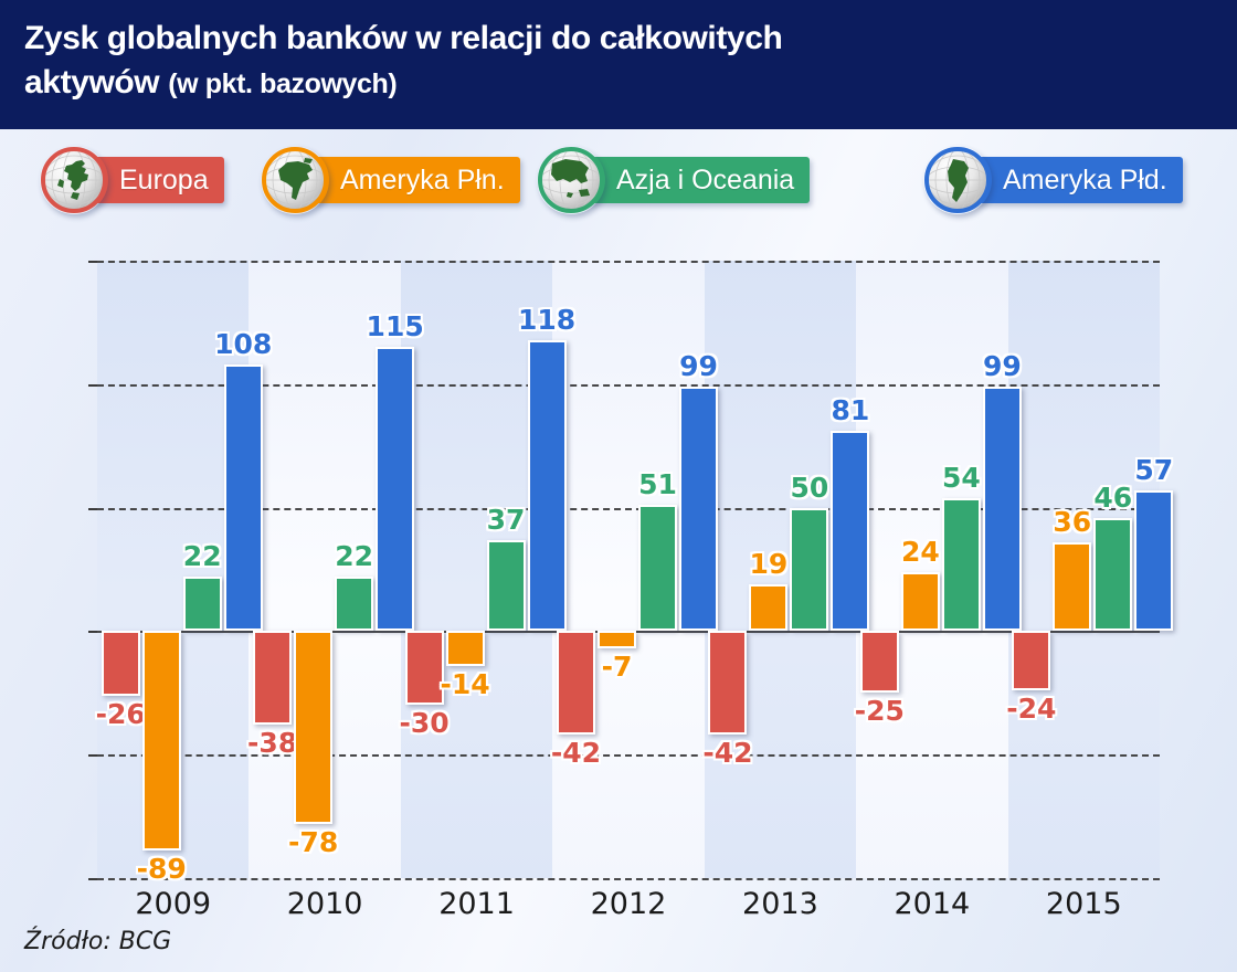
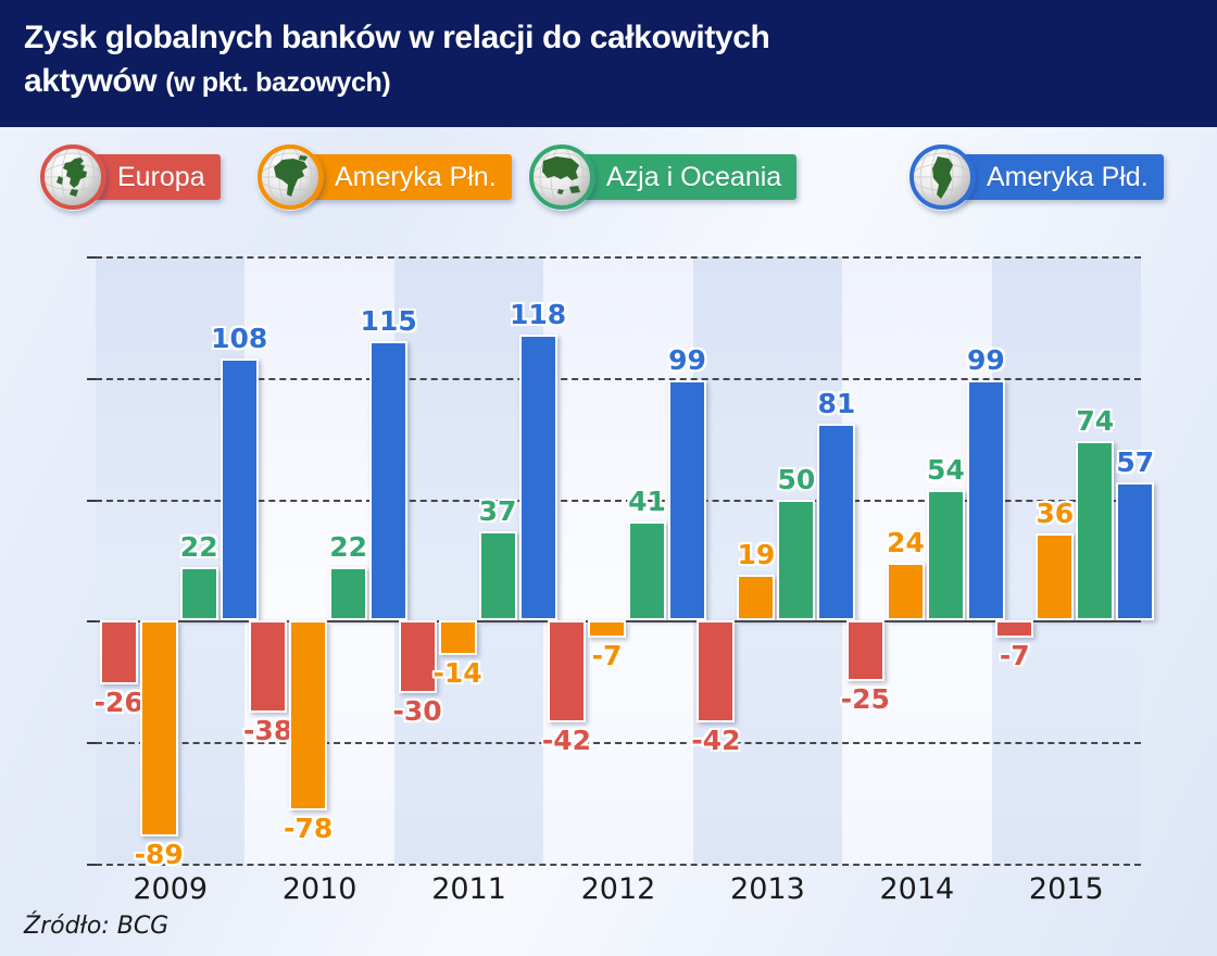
Azja i Oceania/2012: 51 -> 41
Europa/2015: -24 -> -7
Azja i Oceania/2015: 46 -> 74
